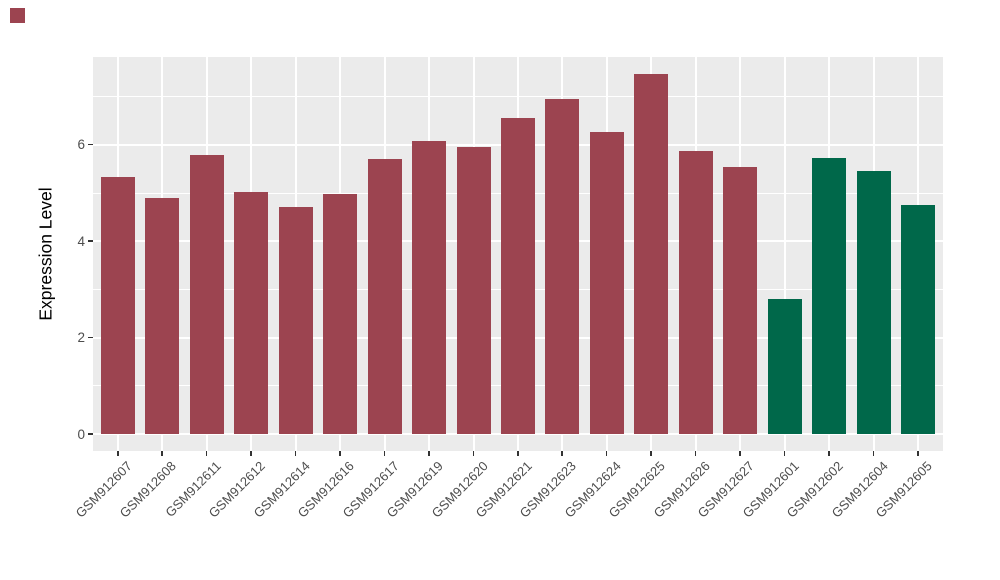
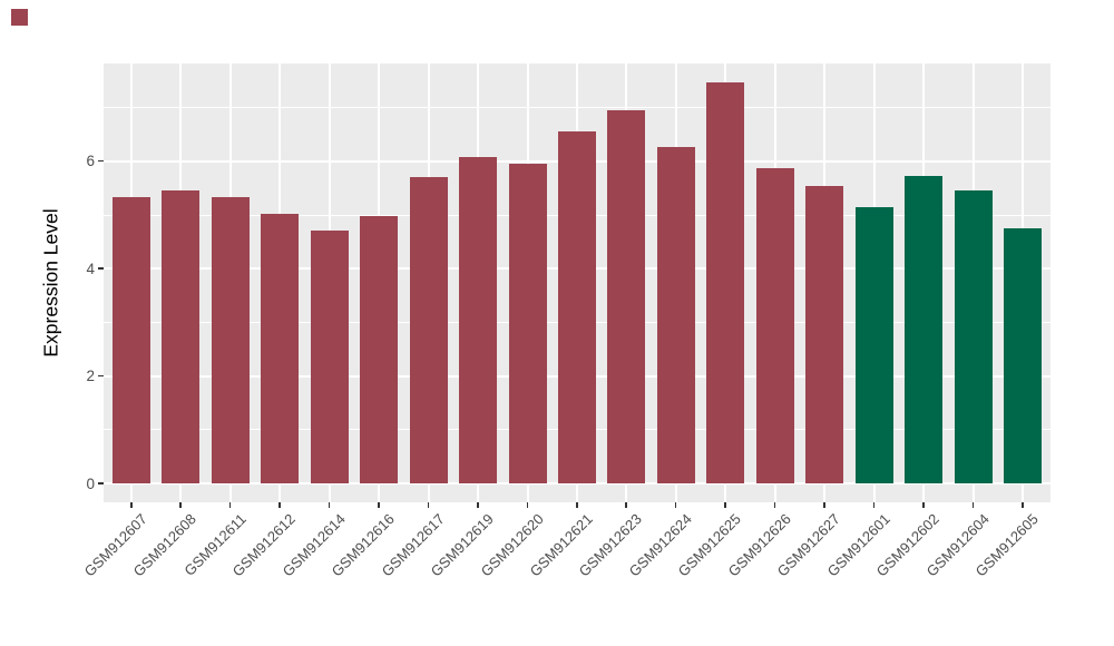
GSM912608: 4.9 -> 5.5
GSM912611: 5.8 -> 5.3
GSM912601: 2.8 -> 5.2
